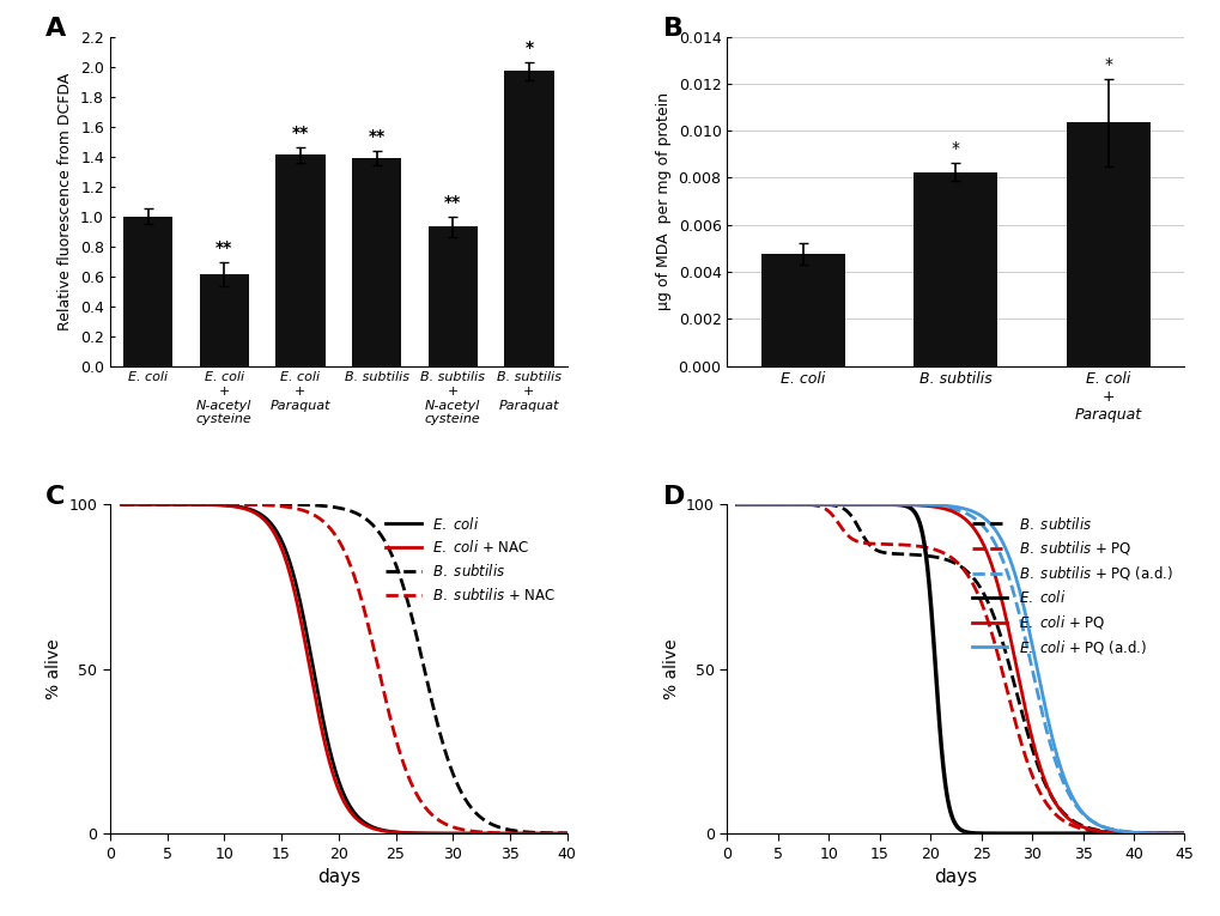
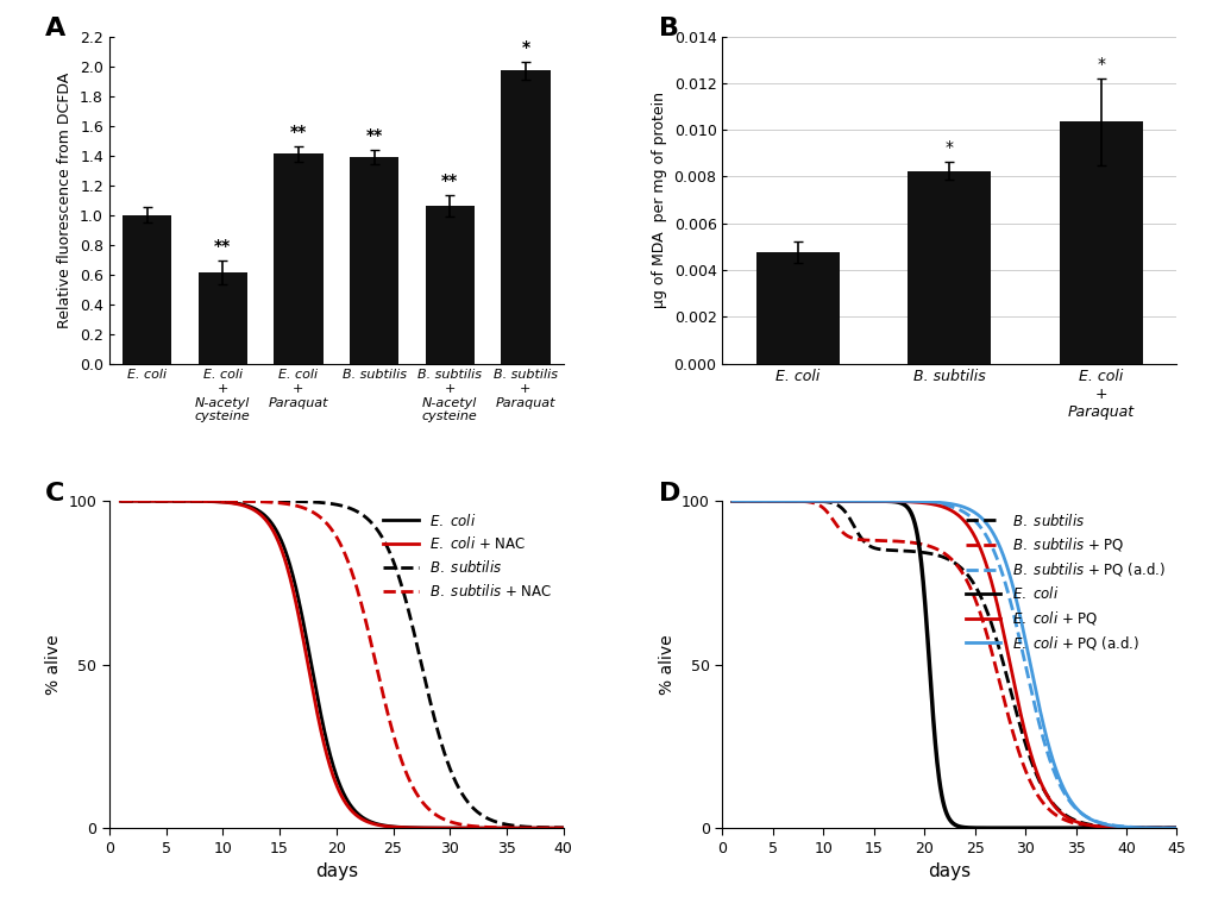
B. subtilis + N-acetyl cysteine: 0.93 -> 1.06
